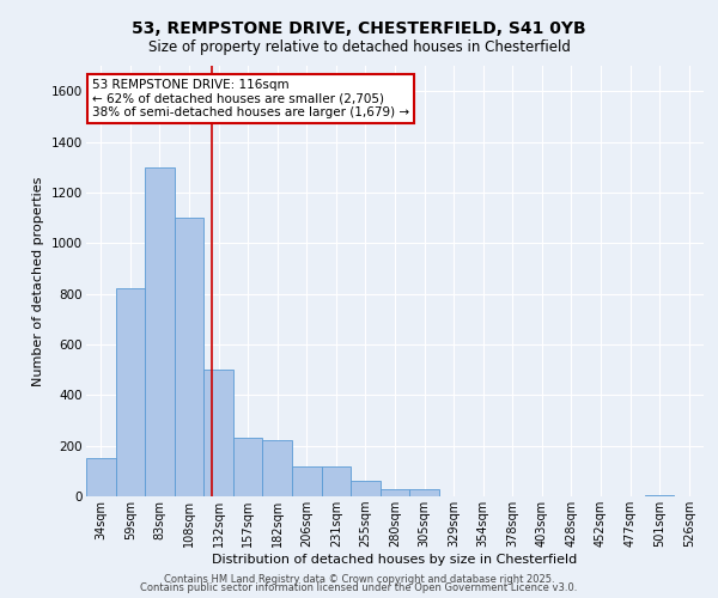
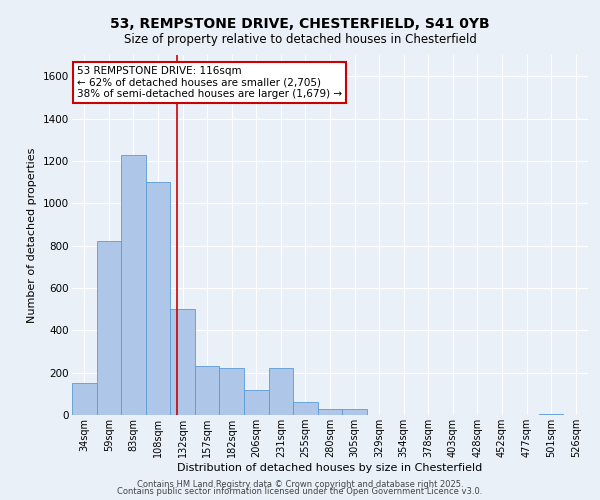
83sqm: 1300 -> 1230
231sqm: 120 -> 220
